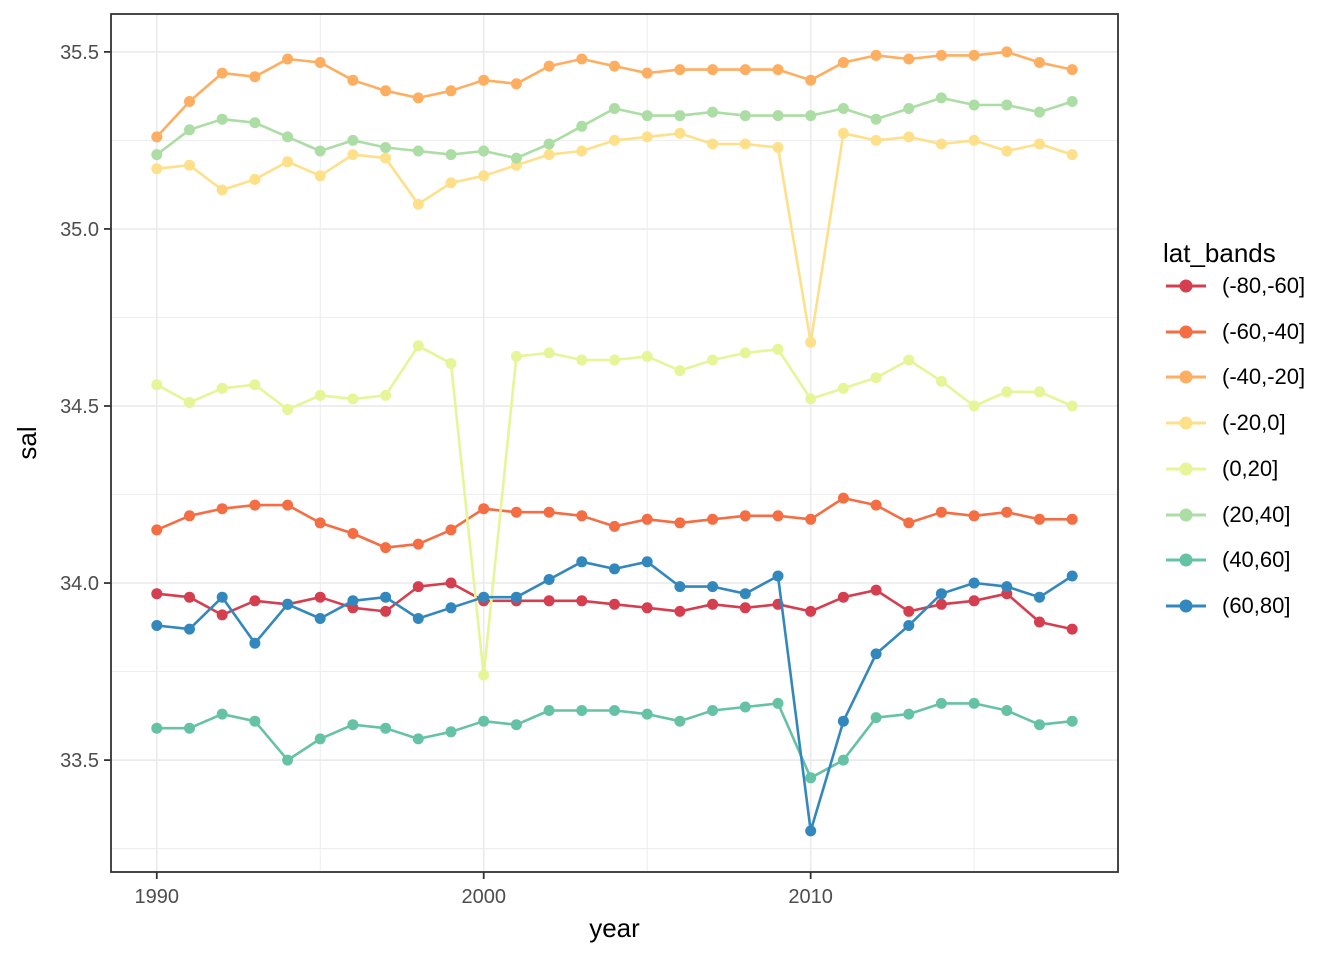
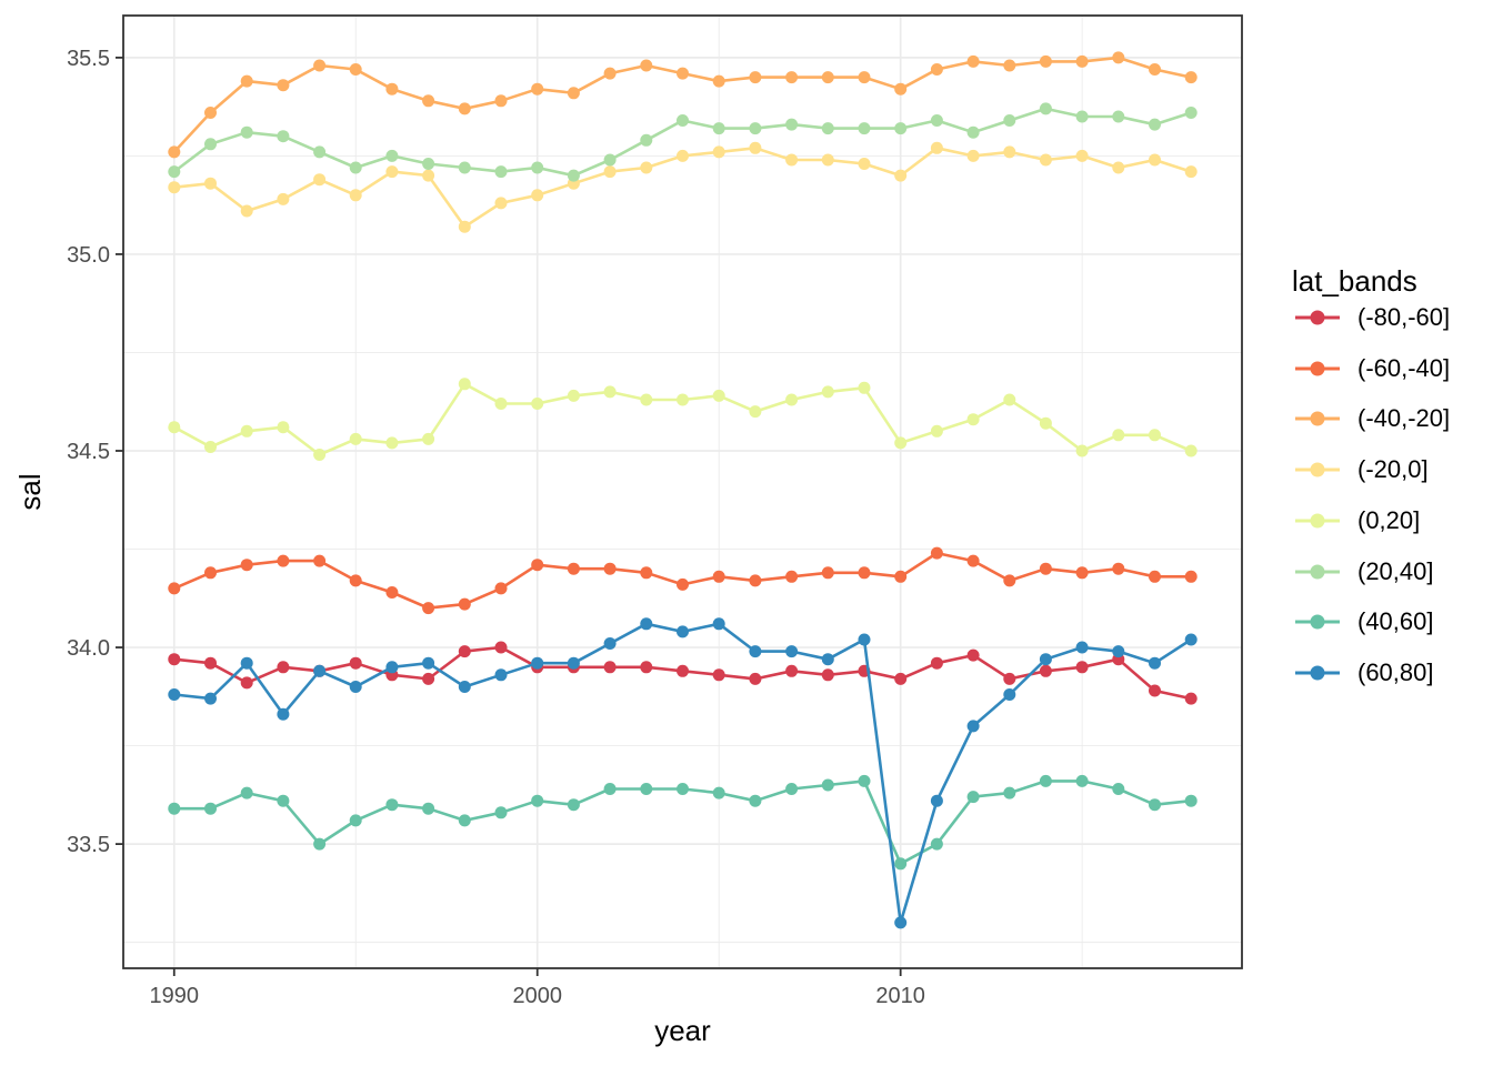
(0,20]/2000: 33.74 -> 34.62
(-20,0]/2010: 34.68 -> 35.20
